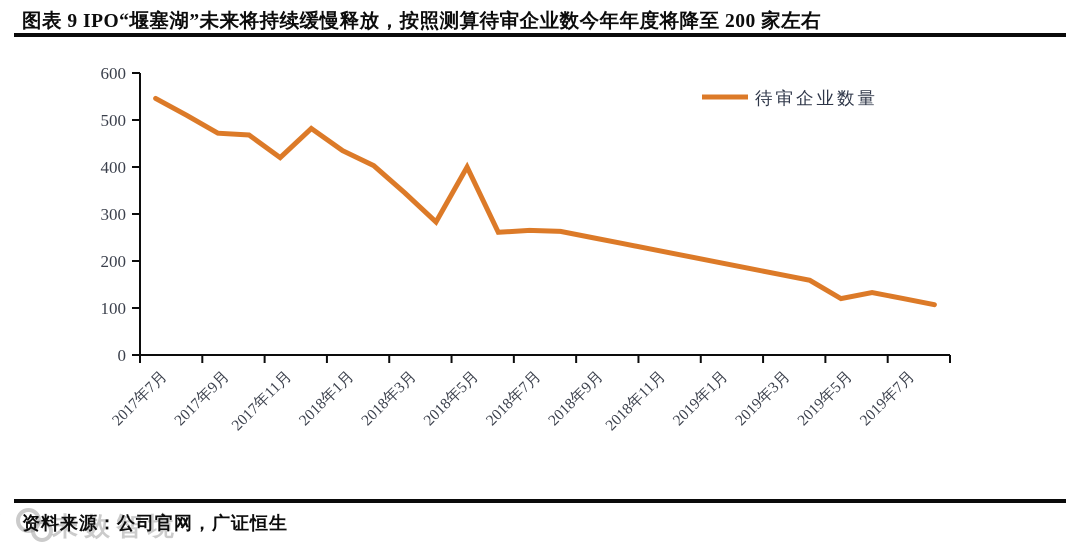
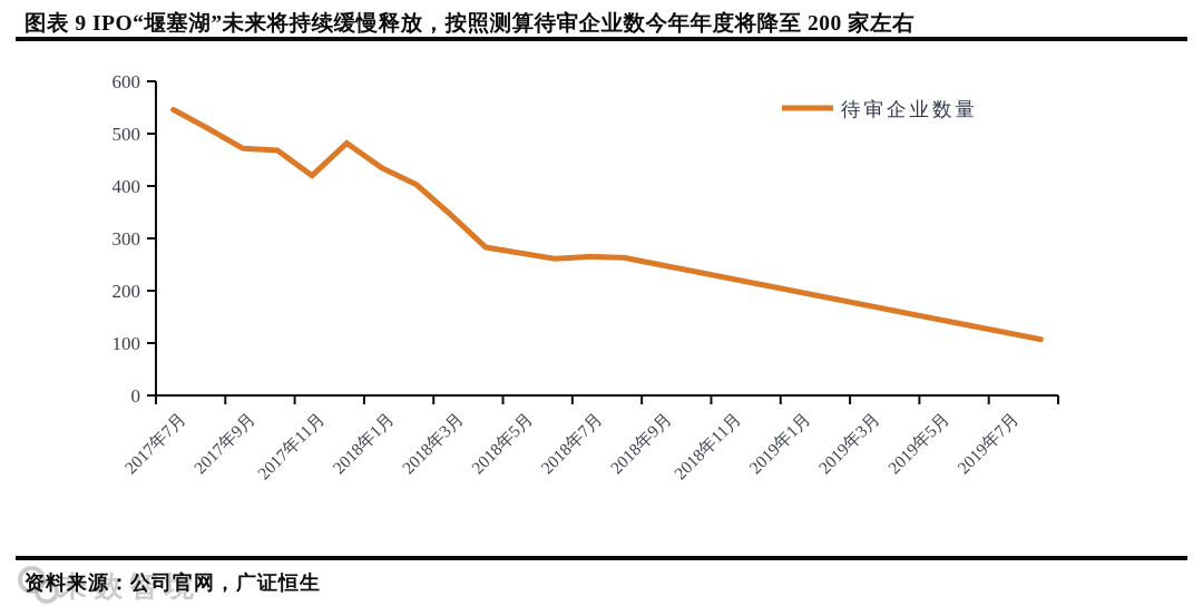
2018年5月: 400 -> 270
2019年5月: 120 -> 150
